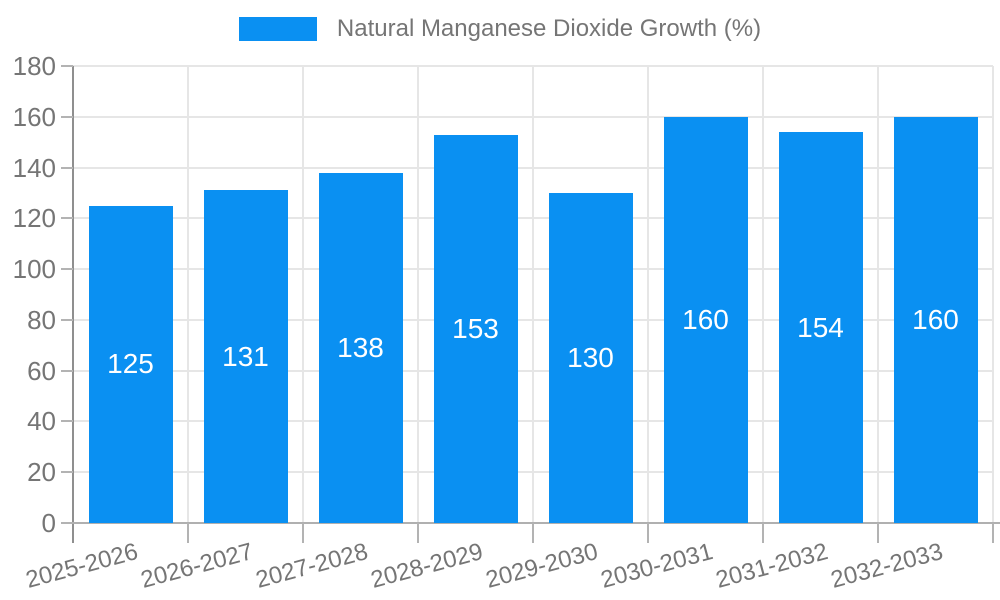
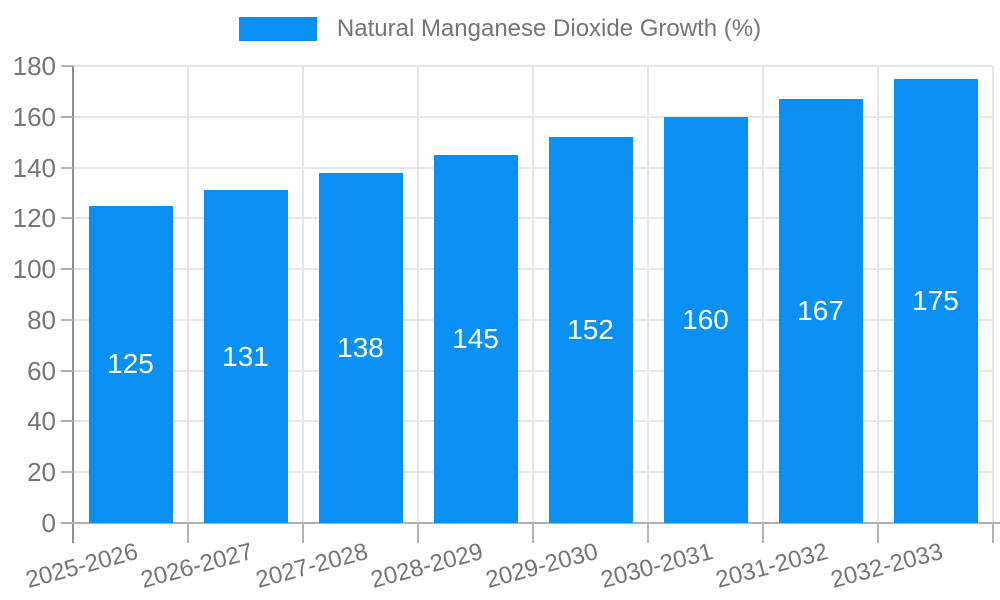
2028-2029: 153 -> 145
2029-2030: 130 -> 152
2031-2032: 154 -> 167
2032-2033: 160 -> 175
